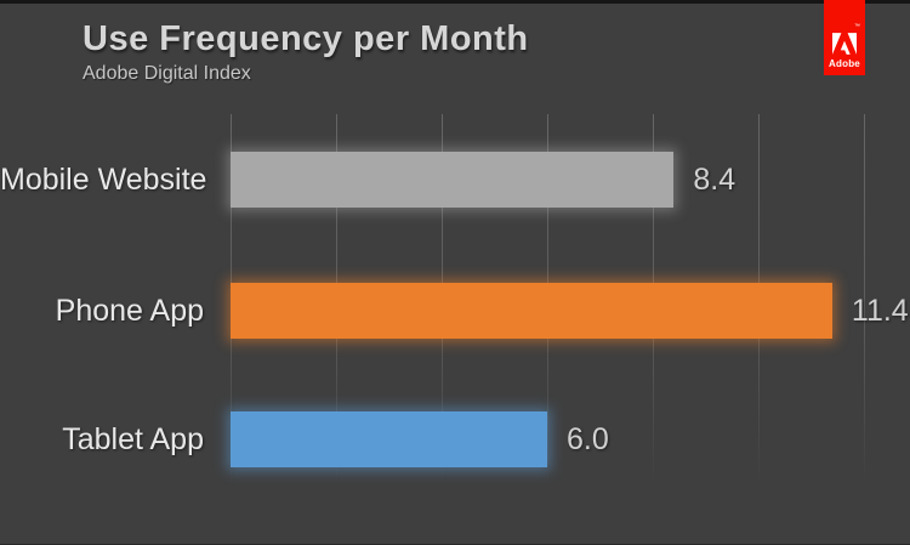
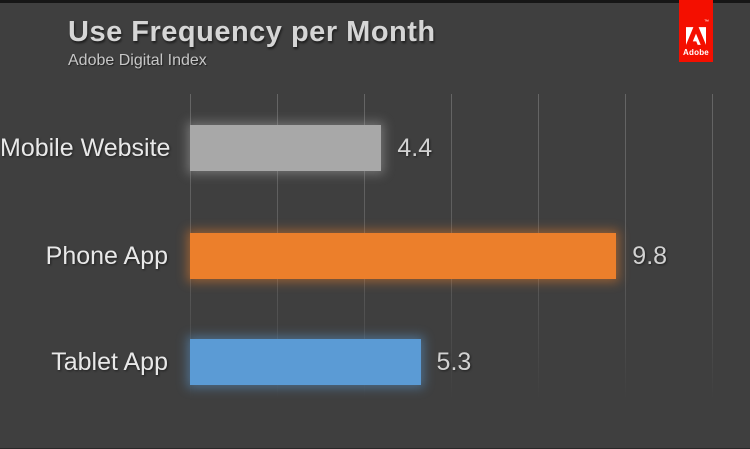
Mobile Website: 8.4 -> 4.4
Phone App: 11.4 -> 9.8
Tablet App: 6.0 -> 5.3
